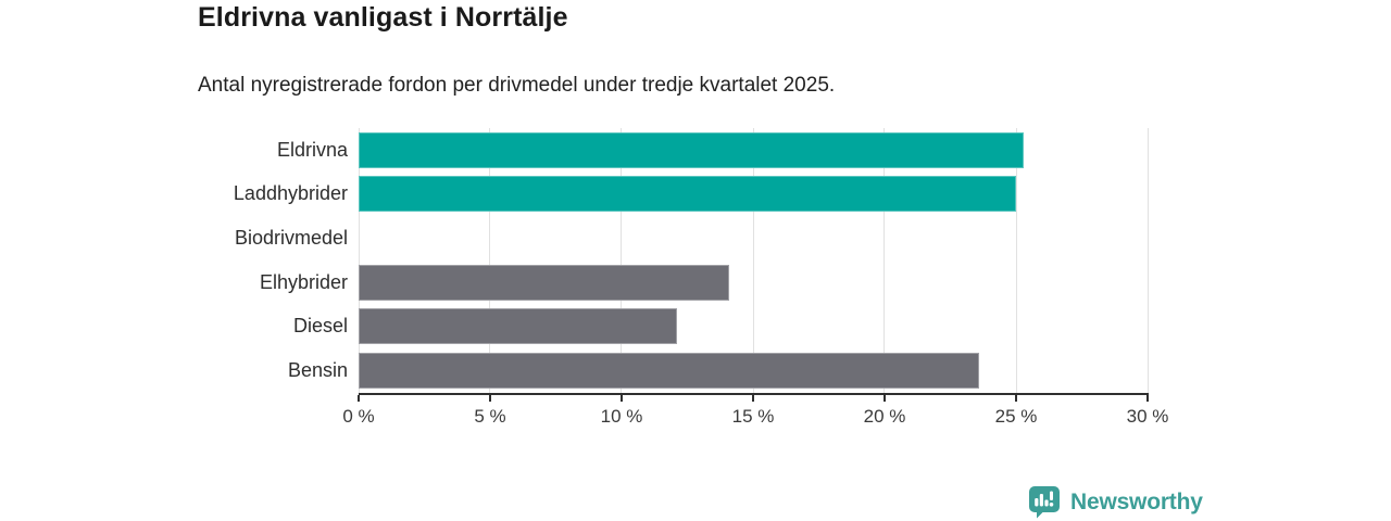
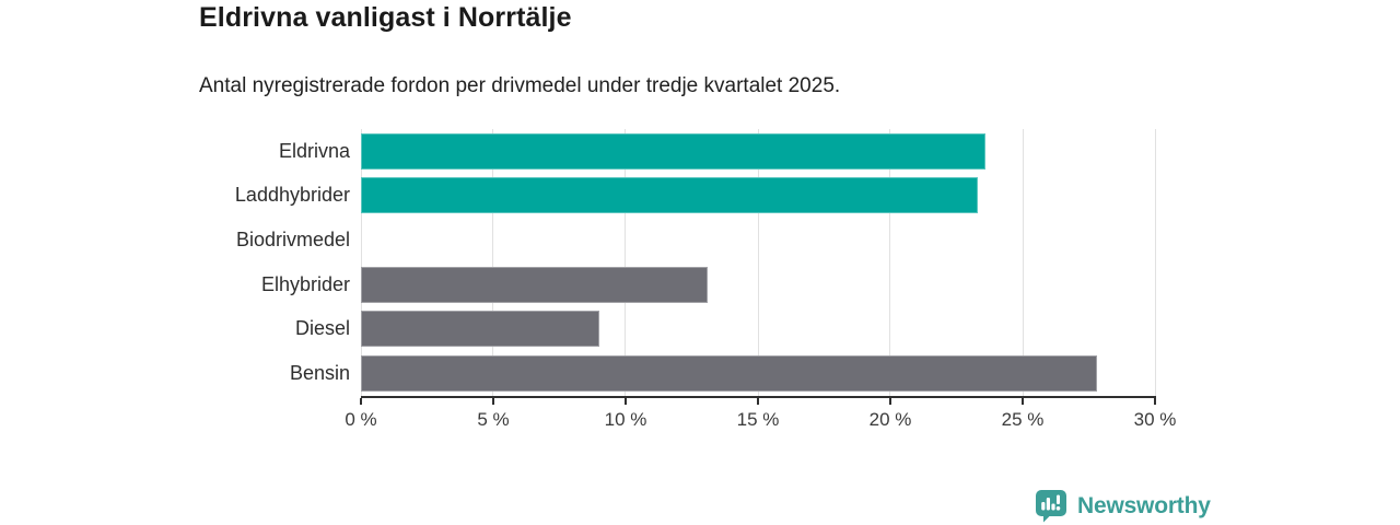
Eldrivna: 25.3% -> 23.6%
Laddhybrider: 25.0% -> 23.3%
Elhybrider: 14.1% -> 13.1%
Diesel: 12.1% -> 9.0%
Bensin: 23.6% -> 27.8%
